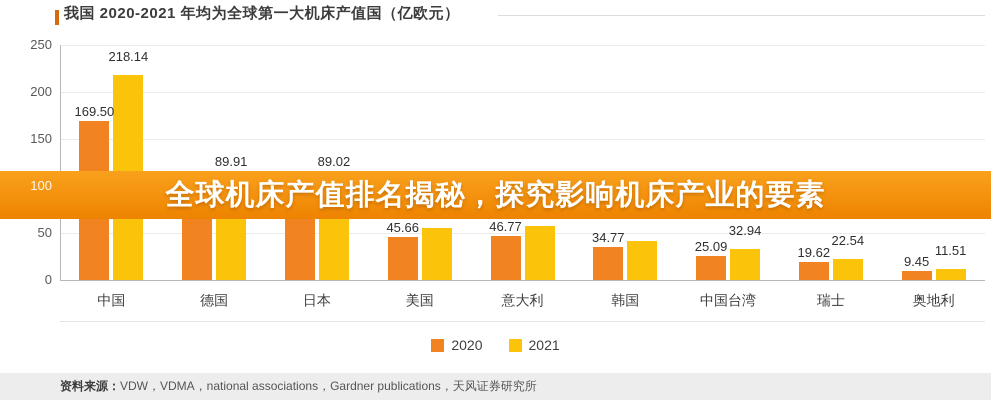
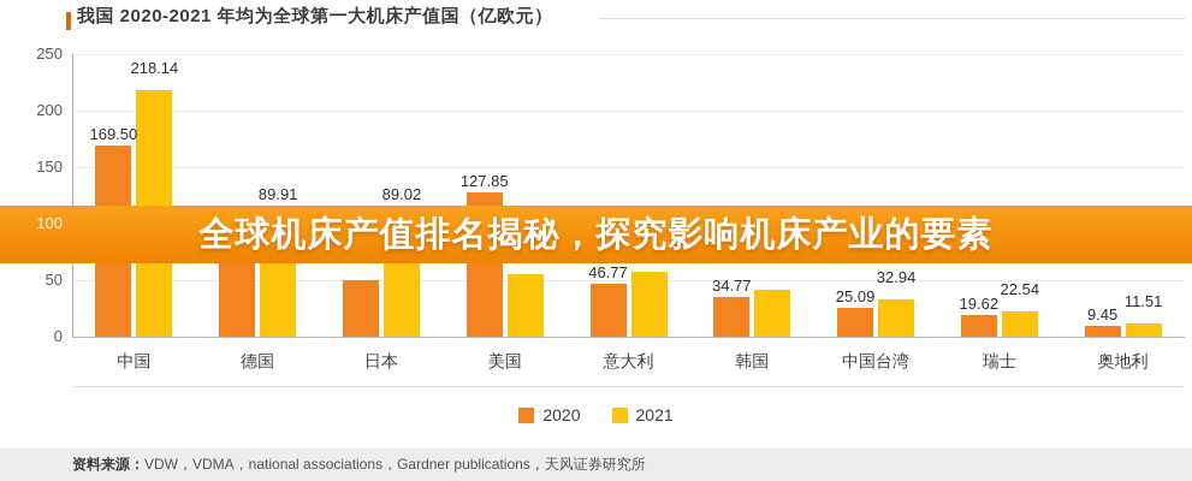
2020/日本: 80 -> 50
2020/美国: 45.66 -> 127.85
